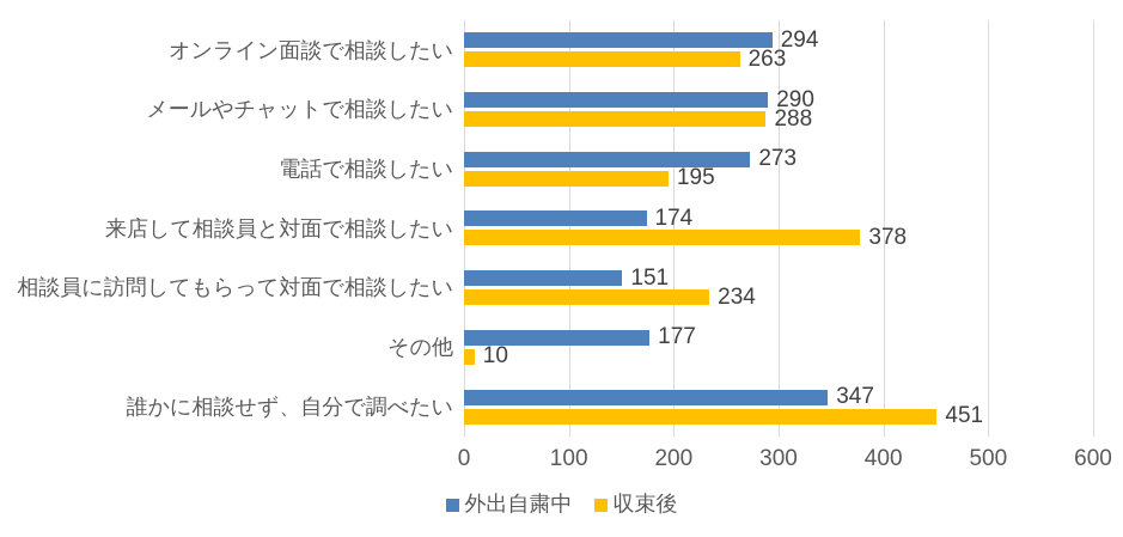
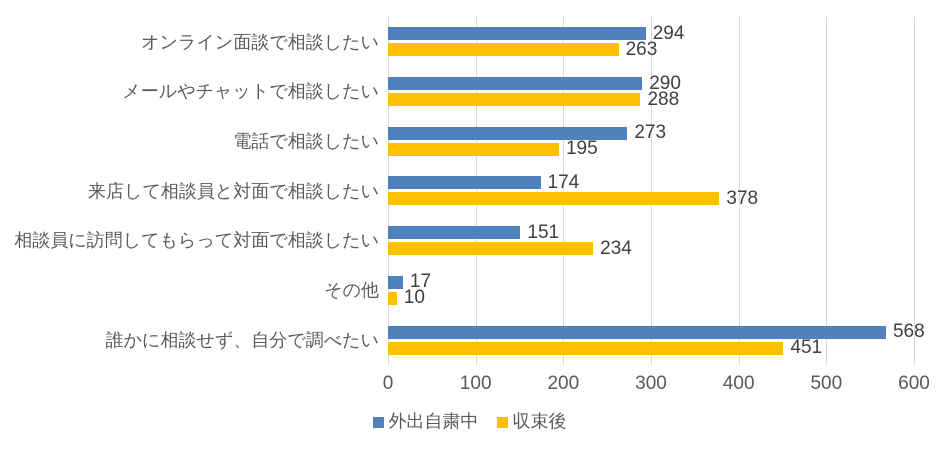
外出自粛中/その他: 177 -> 17
外出自粛中/誰かに相談せず、自分で調べたい: 347 -> 568
